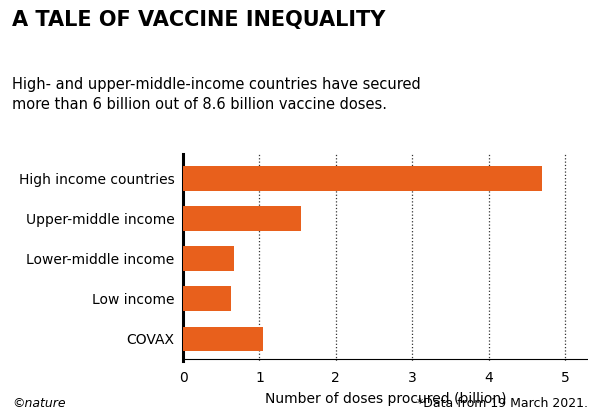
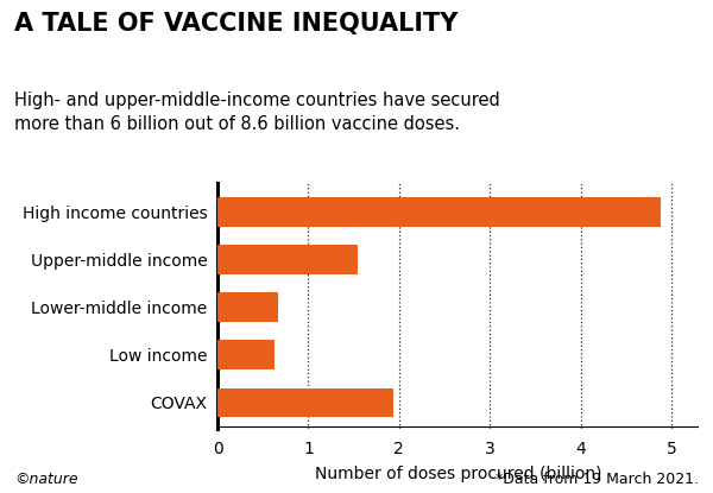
High income countries: 4.70 -> 4.88
COVAX: 1.05 -> 1.94
